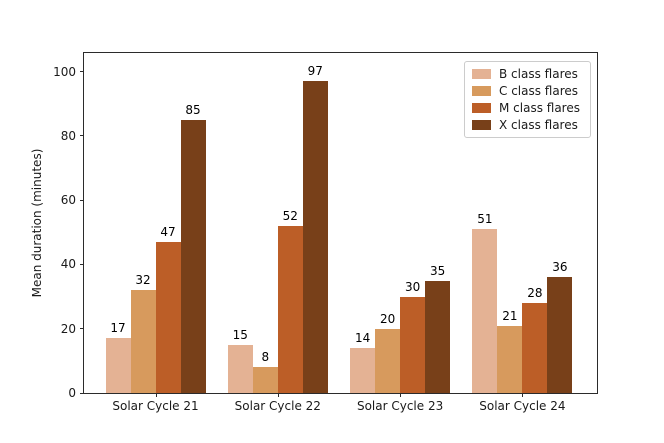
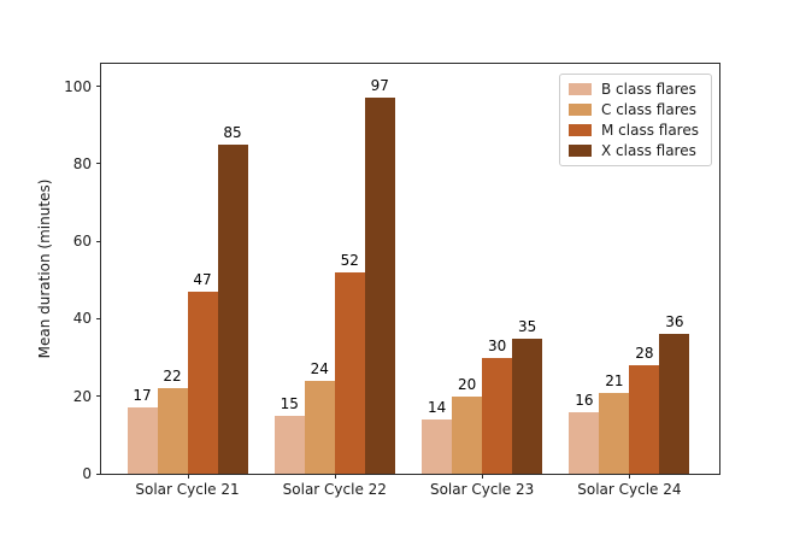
C class flares/Solar Cycle 21: 32 -> 22
C class flares/Solar Cycle 22: 8 -> 24
B class flares/Solar Cycle 24: 51 -> 16
